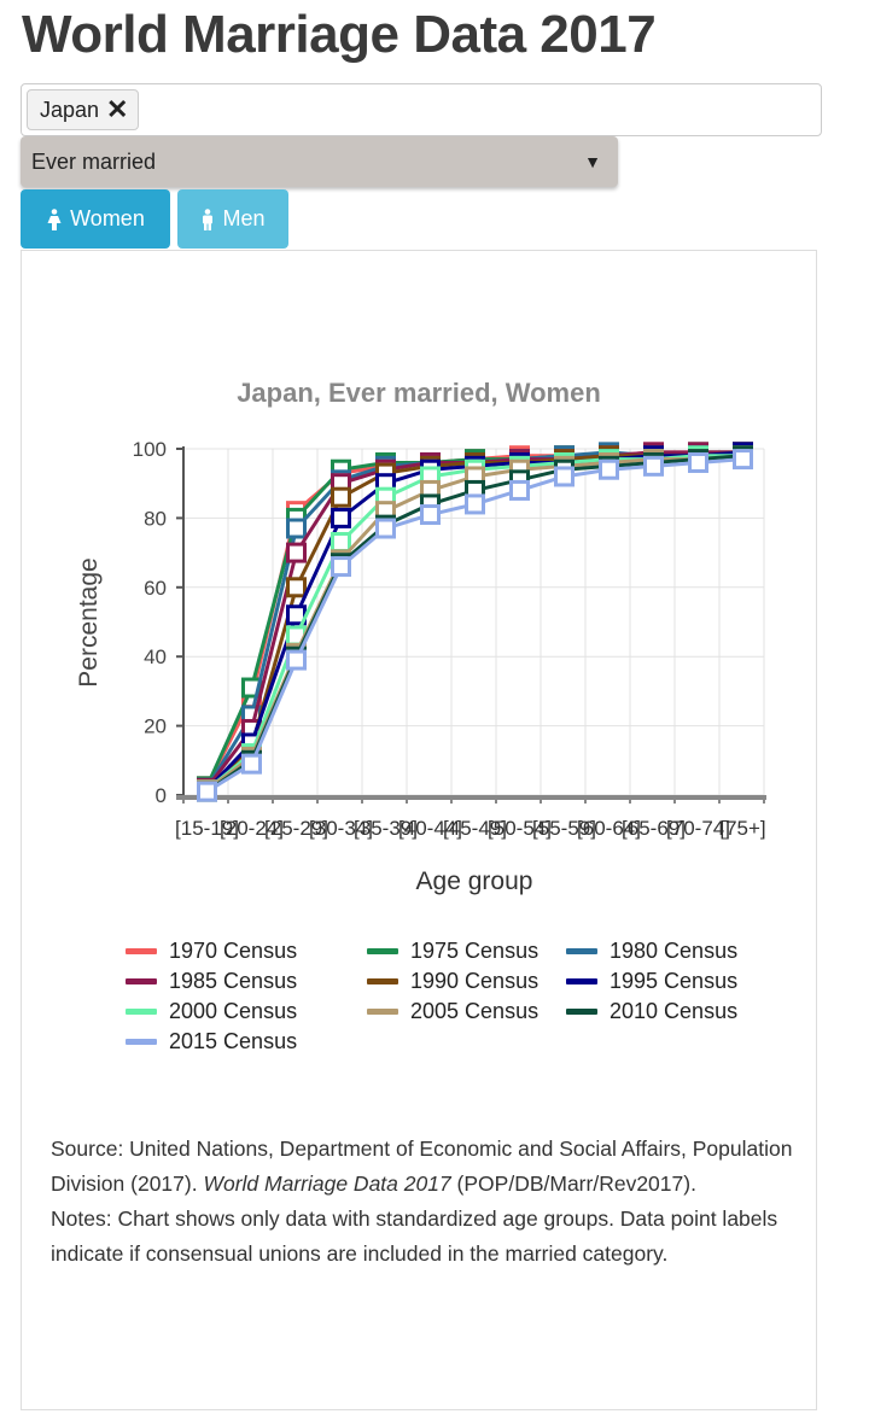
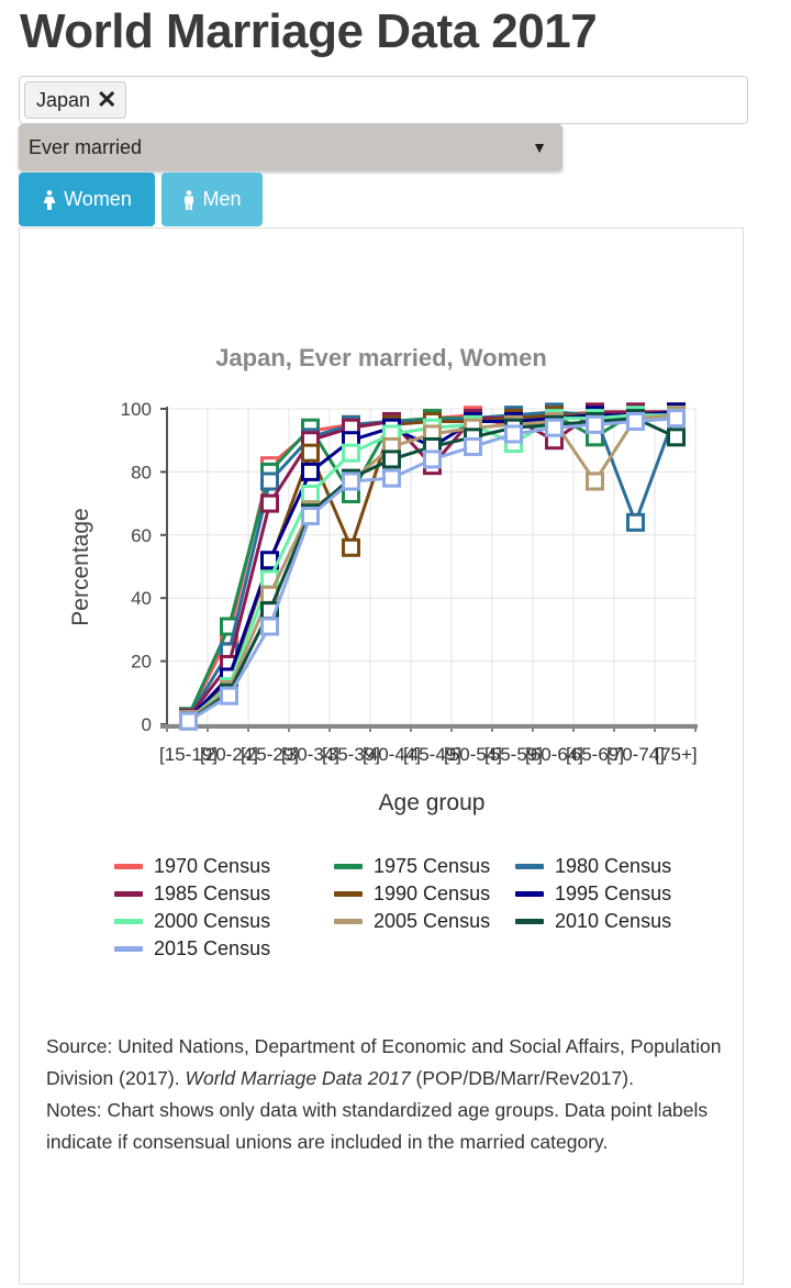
1990 Census/[25-29]: 60 -> 51
2010 Census/[25-29]: 40 -> 36
2015 Census/[25-29]: 39 -> 31
1975 Census/[35-39]: 96 -> 73
1990 Census/[35-39]: 93 -> 56
2005 Census/[35-39]: 82 -> 77
2015 Census/[40-44]: 81 -> 78
1985 Census/[45-49]: 96 -> 82
1995 Census/[45-49]: 95 -> 88
1970 Census/[55-59]: 98 -> 94
2000 Census/[55-59]: 96 -> 89
1985 Census/[60-64]: 98 -> 90
1975 Census/[65-69]: 98 -> 91
2005 Census/[65-69]: 97 -> 77
1980 Census/[70-74]: 98 -> 64
2010 Census/[75+]: 98 -> 91
